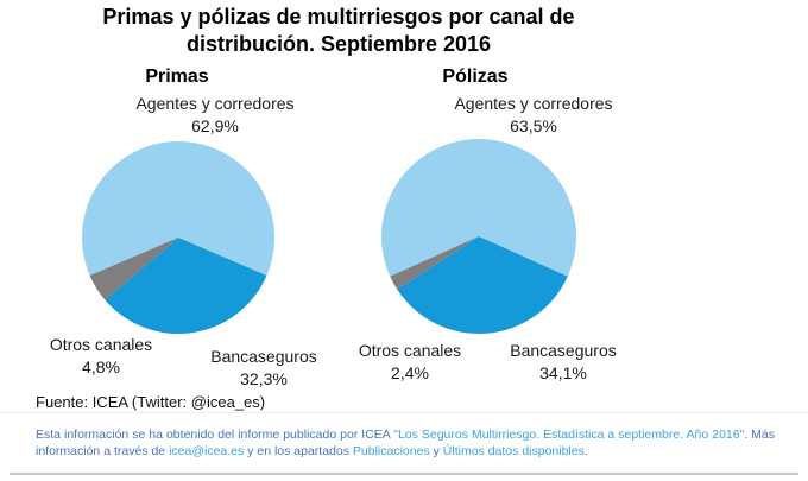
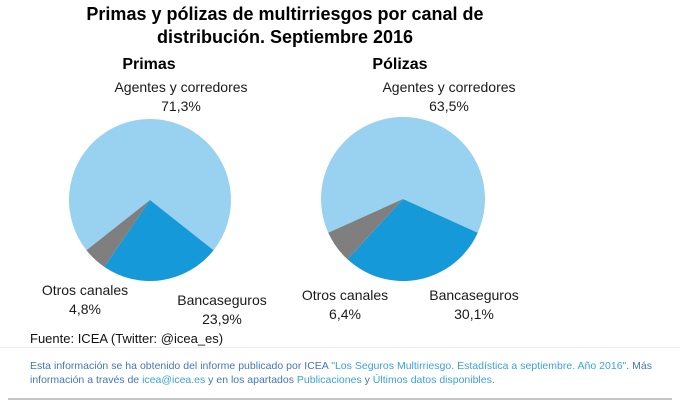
Primas/Agentes y corredores: 62,9% -> 71,3%
Primas/Bancaseguros: 32,3% -> 23,9%
Pólizas/Bancaseguros: 34,1% -> 30,1%
Pólizas/Otros canales: 2,4% -> 6,4%
